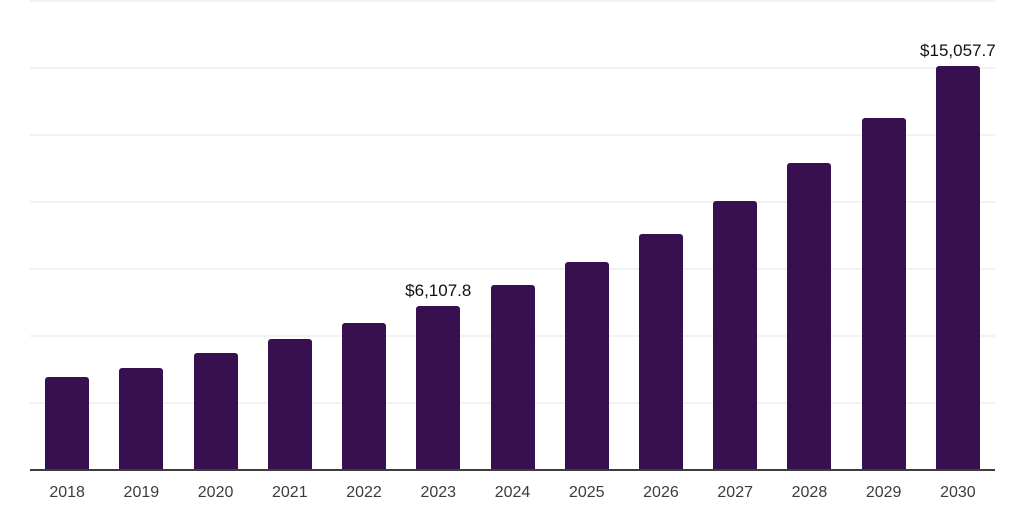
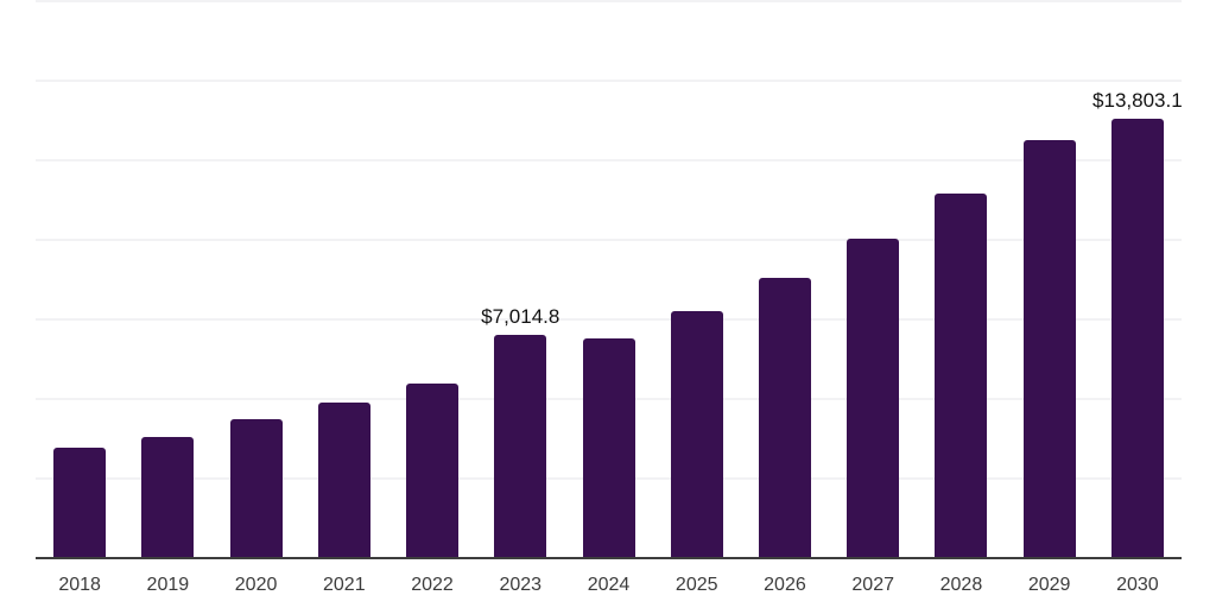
2023: $6,107.8 -> $7,014.8
2030: $15,057.7 -> $13,803.1
